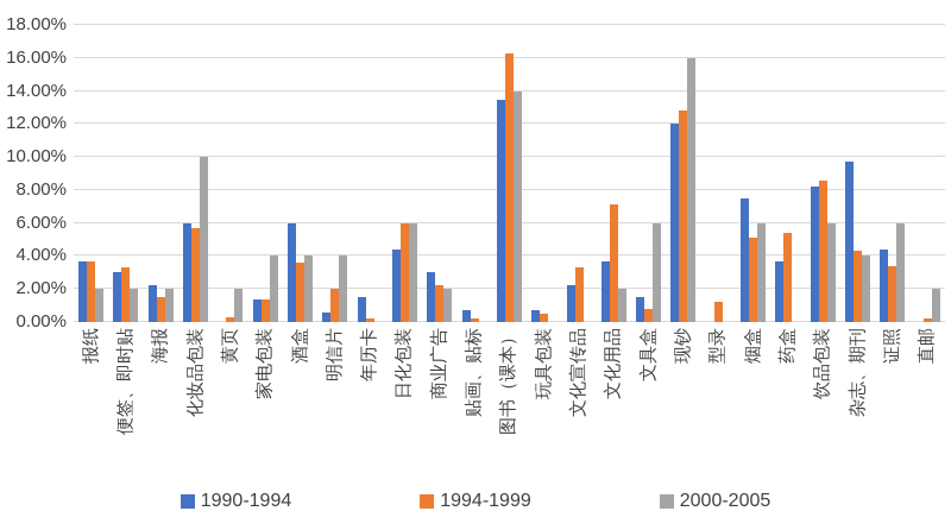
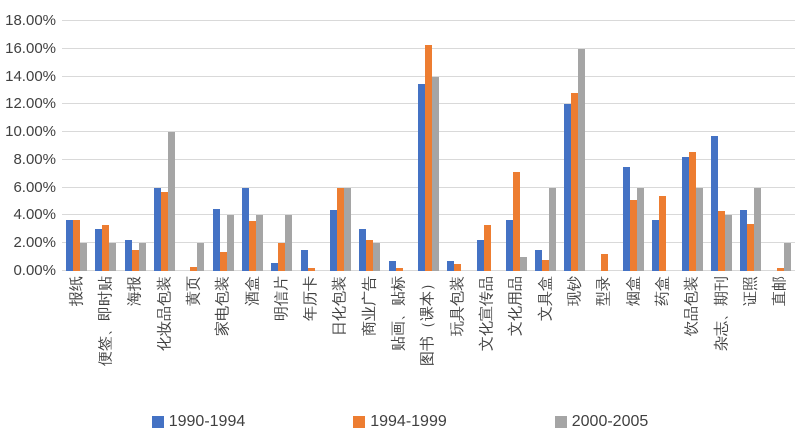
1990-1994/家电包装: 1.4% -> 4.5%
2000-2005/文化用品: 2% -> 1%
